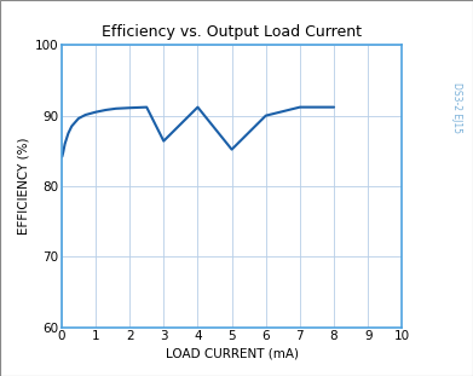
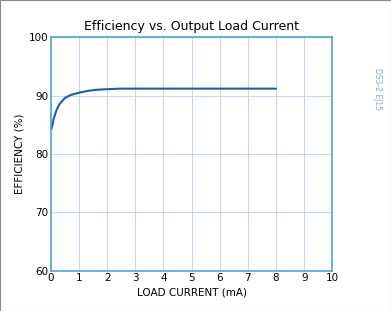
3: 86.4 -> 91.2
5: 85.2 -> 91.2
6: 90.0 -> 91.2
